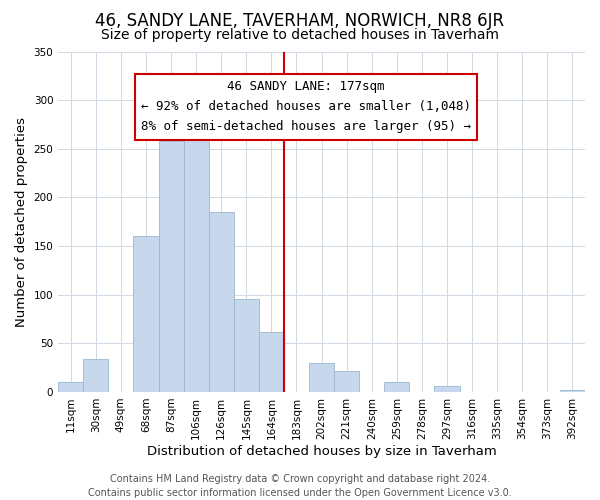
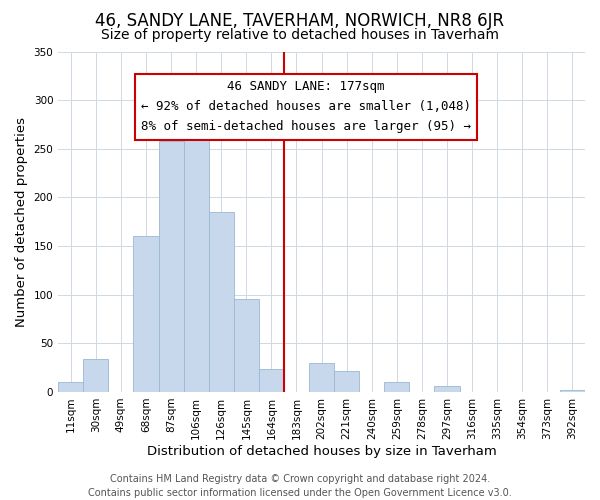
164sqm: 62 -> 24
